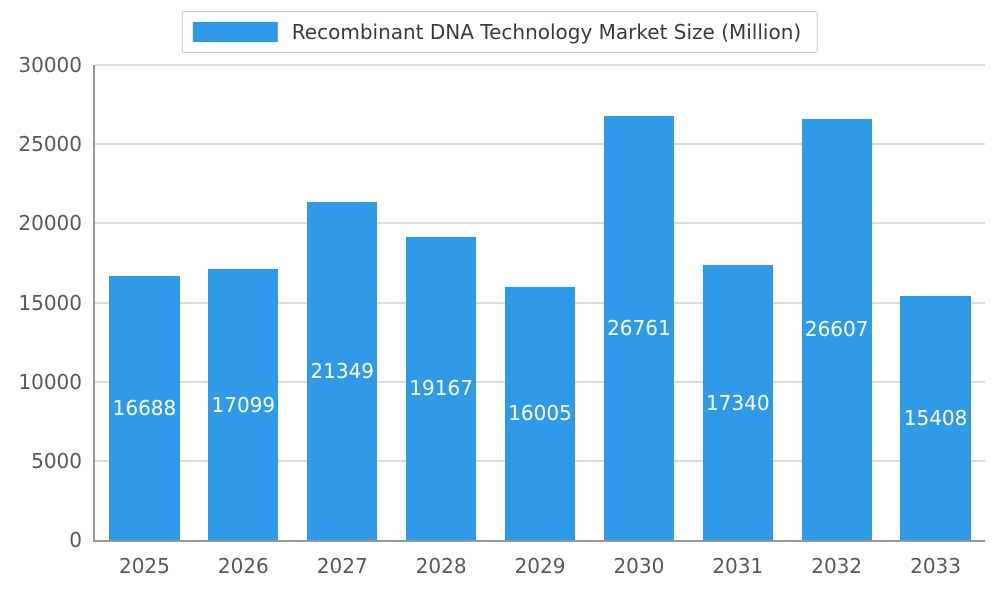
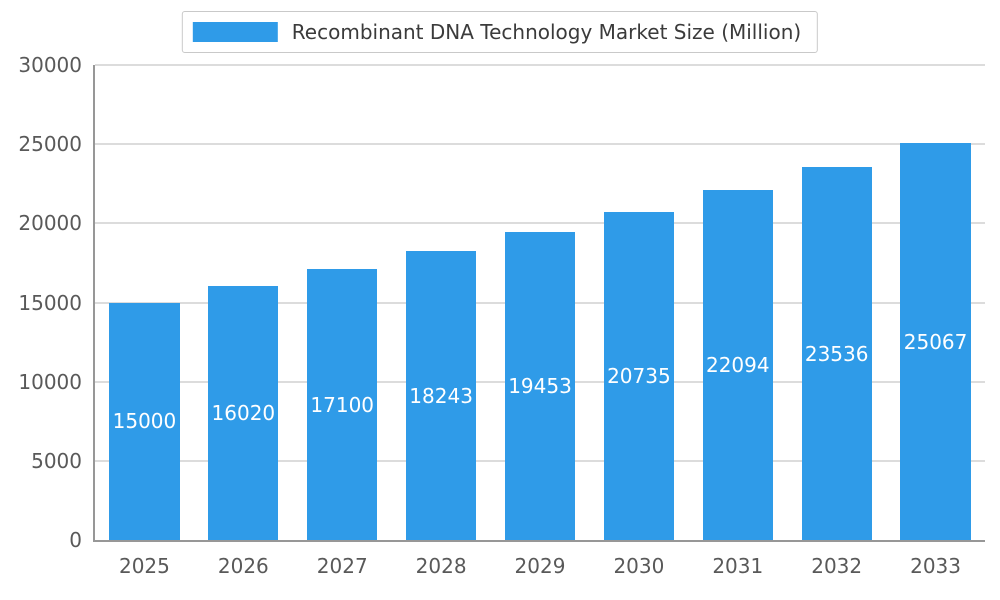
2025: 16688 -> 15000
2026: 17099 -> 16020
2027: 21349 -> 17100
2028: 19167 -> 18243
2029: 16005 -> 19453
2030: 26761 -> 20735
2031: 17340 -> 22094
2032: 26607 -> 23536
2033: 15408 -> 25067
